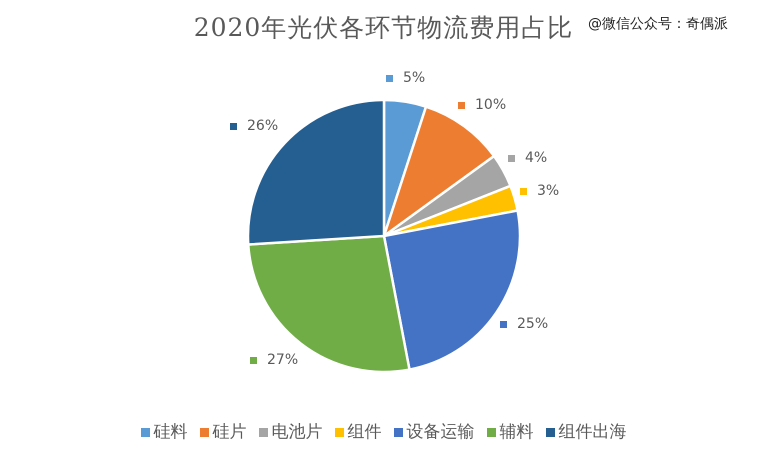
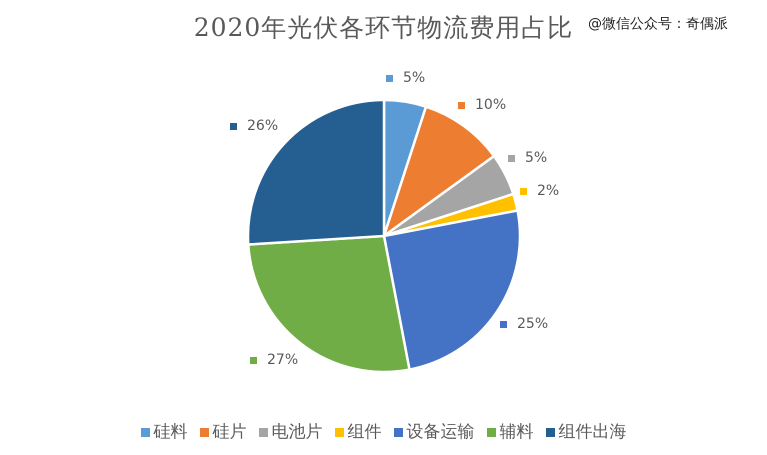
电池片: 4% -> 5%
组件: 3% -> 2%
